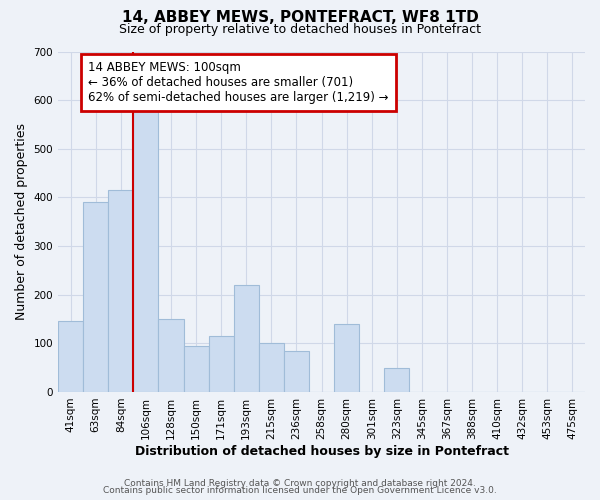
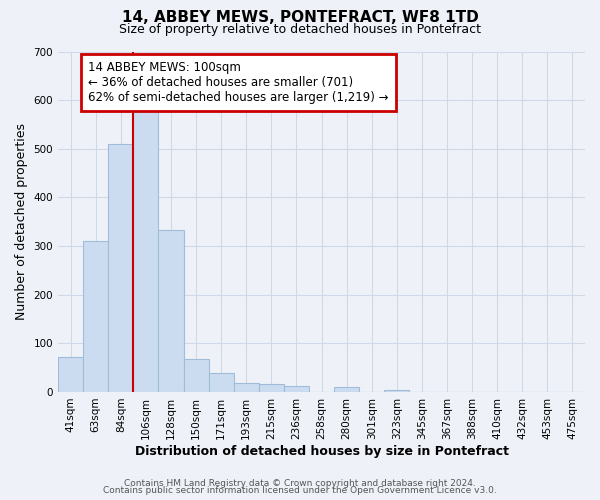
41sqm: 145 -> 72
63sqm: 390 -> 310
84sqm: 415 -> 510
128sqm: 150 -> 332
150sqm: 95 -> 68
171sqm: 115 -> 40
193sqm: 220 -> 18
215sqm: 100 -> 17
236sqm: 85 -> 12
280sqm: 140 -> 11
323sqm: 50 -> 5
